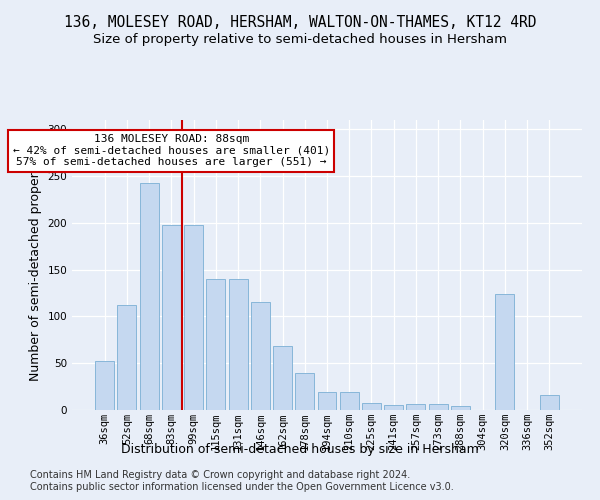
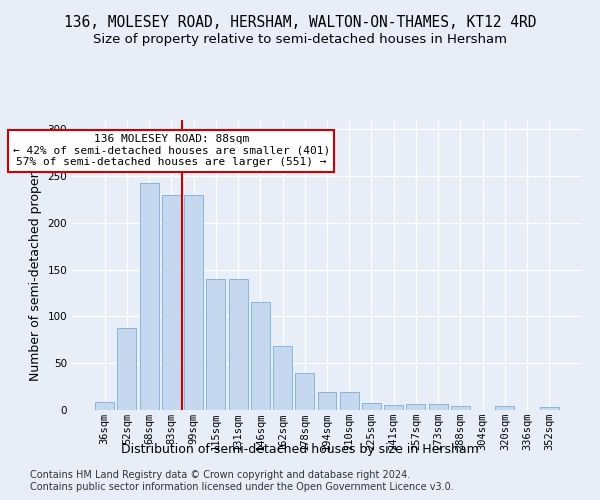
36sqm: 52 -> 9
52sqm: 112 -> 88
83sqm: 198 -> 230
99sqm: 198 -> 230
320sqm: 124 -> 4
352sqm: 16 -> 3
